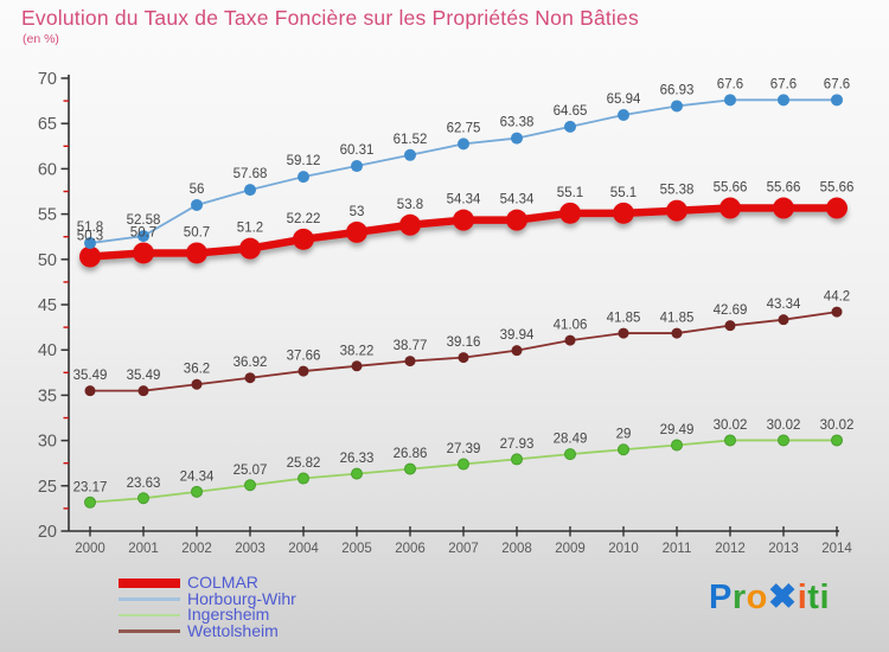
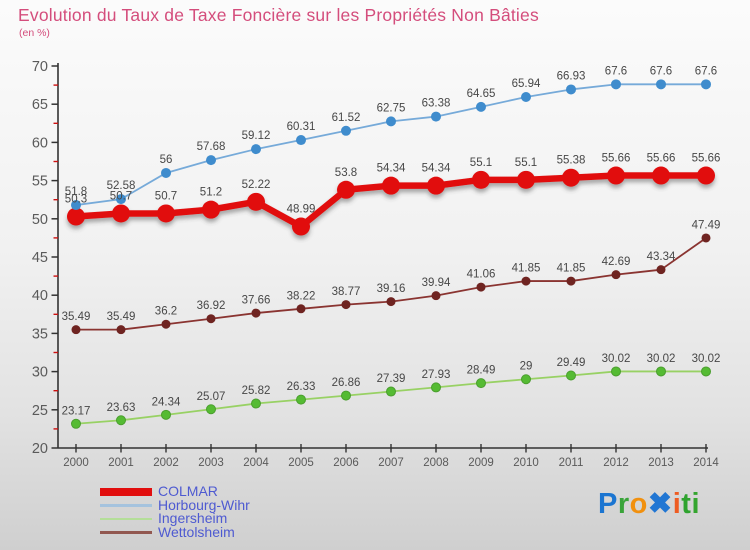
COLMAR/2005: 53 -> 48.99
Wettolsheim/2014: 44.2 -> 47.49
